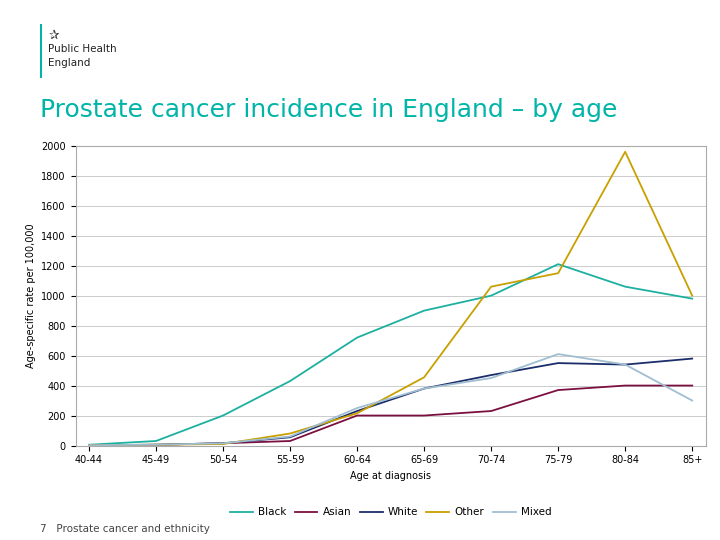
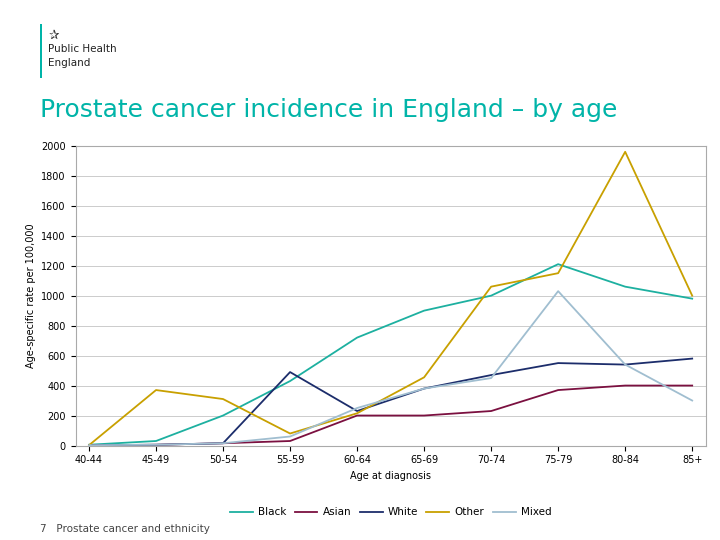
Other/45-49: 0 -> 370
Other/50-54: 10 -> 310
White/55-59: 60 -> 490
Mixed/75-79: 610 -> 1030
